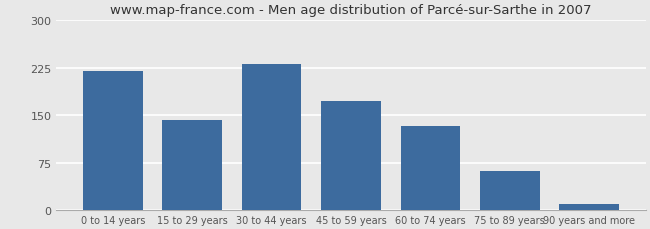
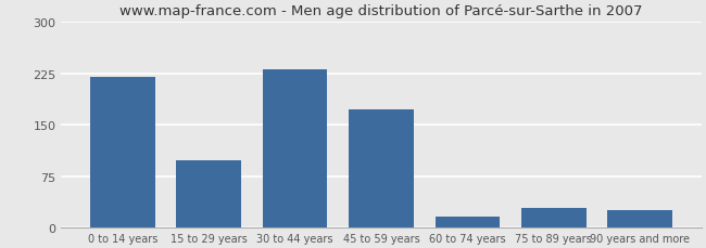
15 to 29 years: 142 -> 98
60 to 74 years: 133 -> 16
75 to 89 years: 62 -> 28
90 years and more: 10 -> 26
